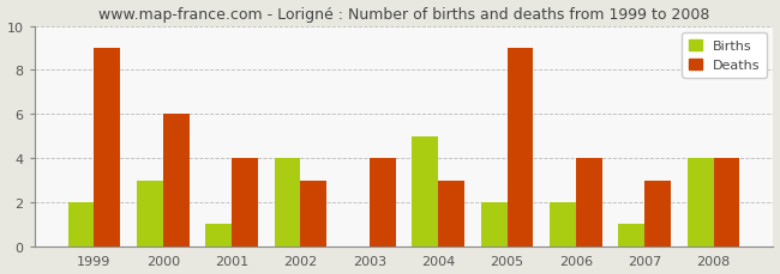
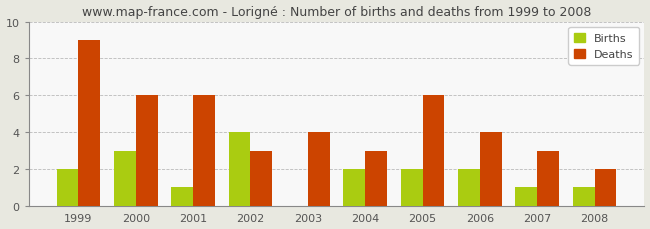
Deaths/2001: 4 -> 6
Births/2004: 5 -> 2
Deaths/2005: 9 -> 6
Births/2008: 4 -> 1
Deaths/2008: 4 -> 2
